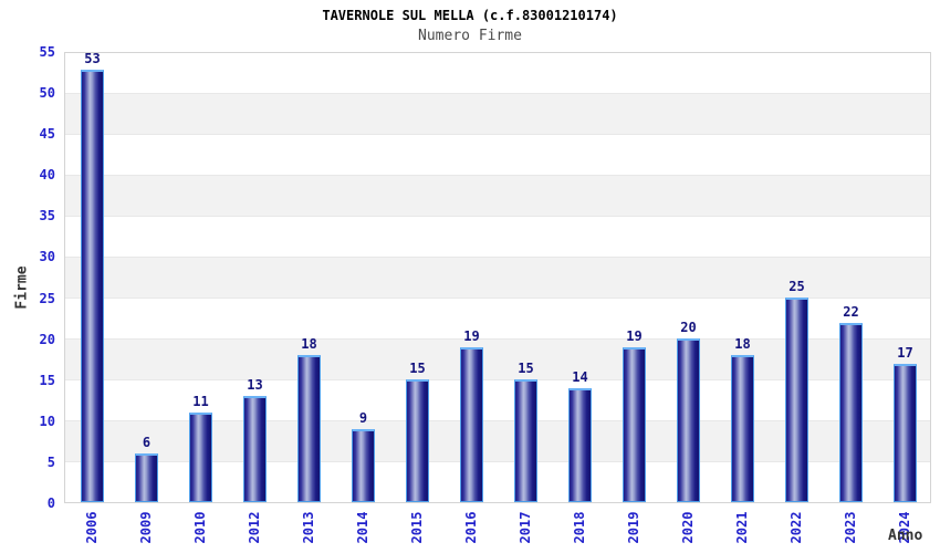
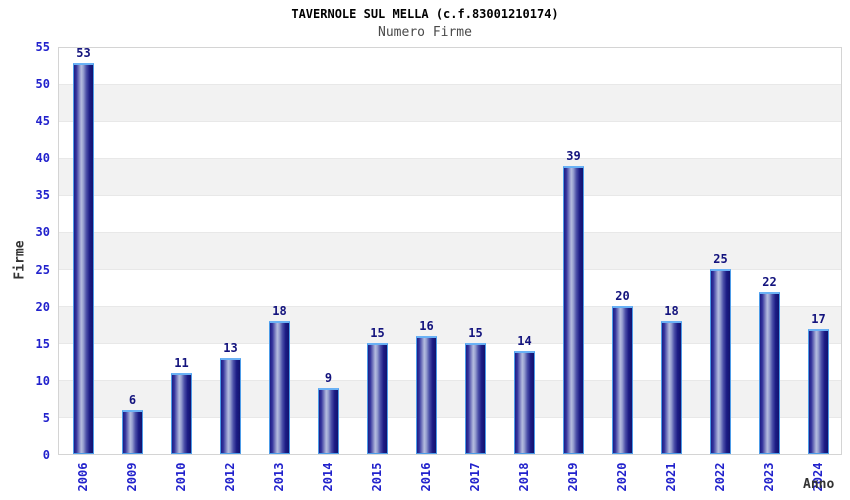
2016: 19 -> 16
2019: 19 -> 39
